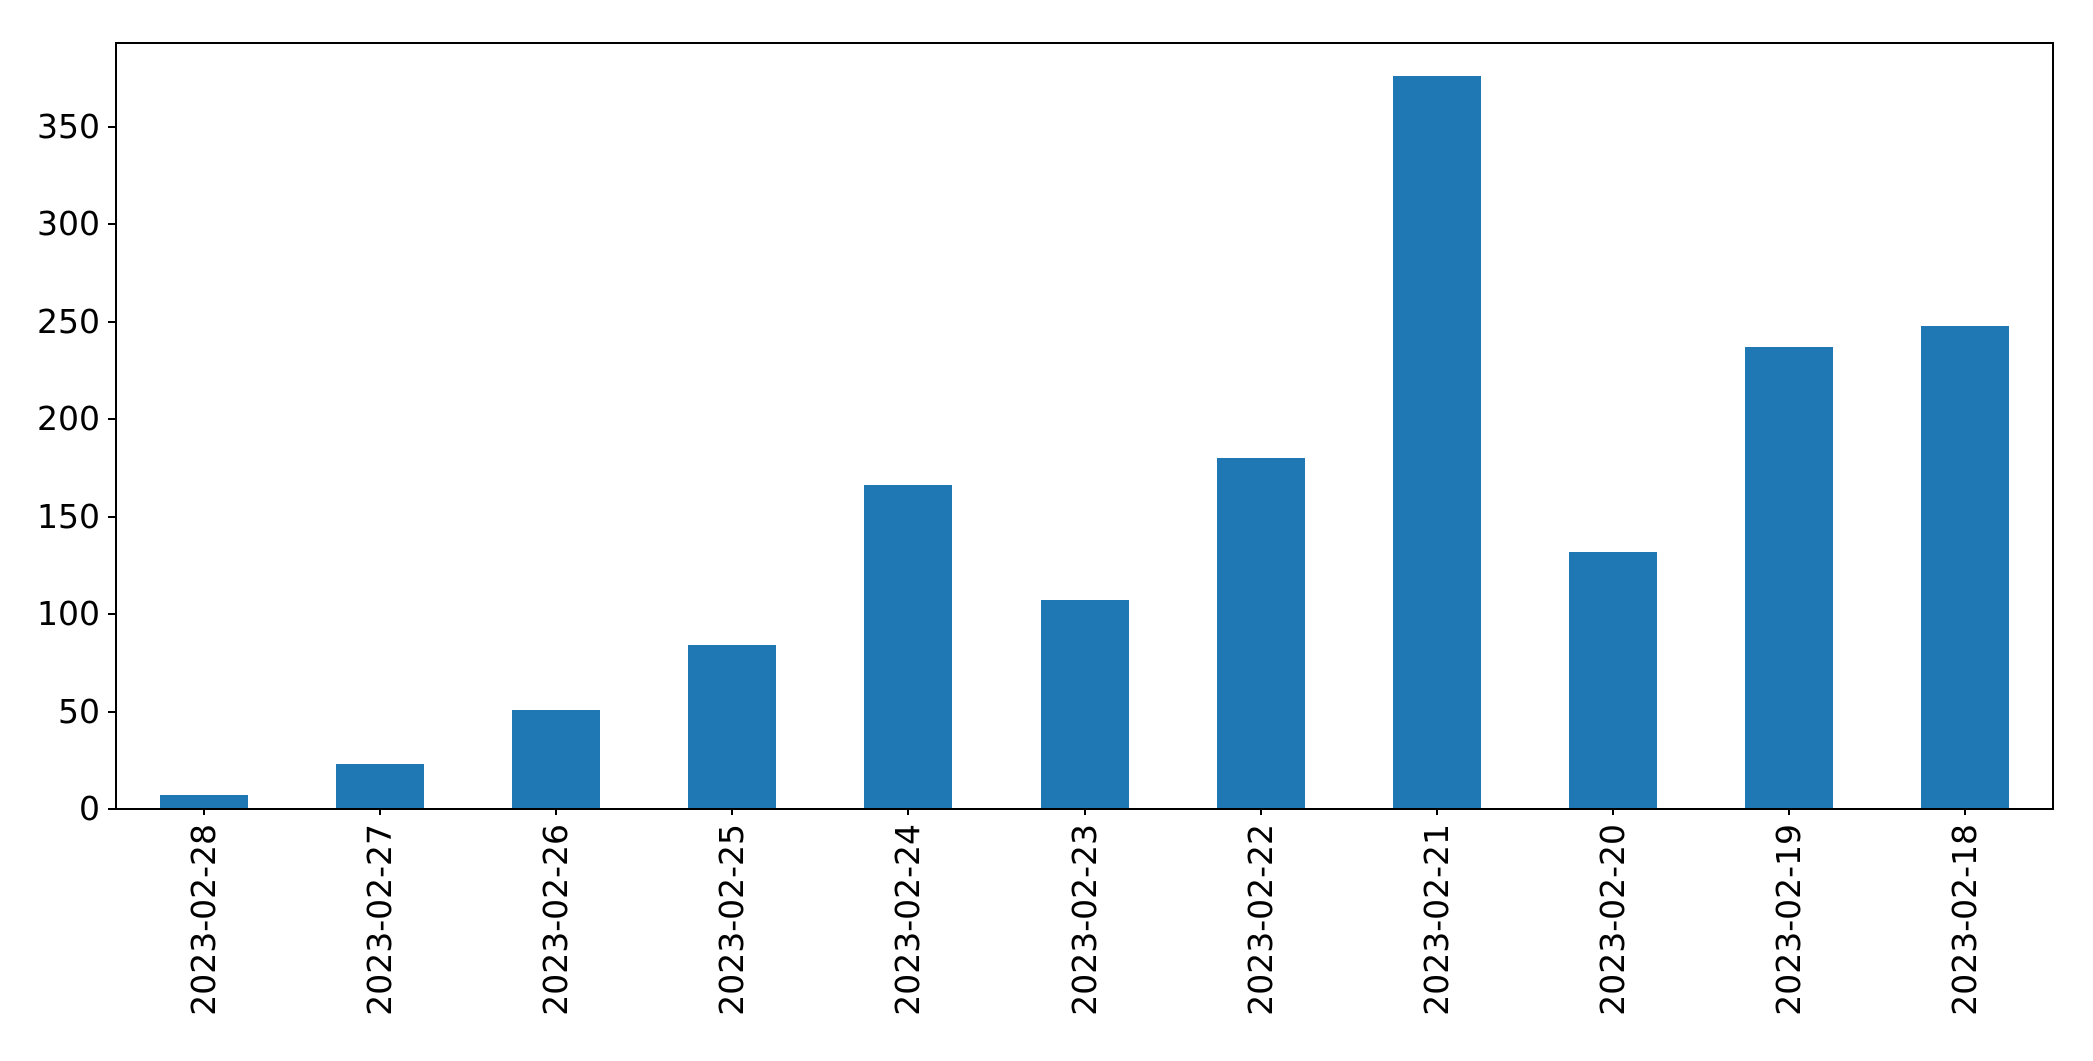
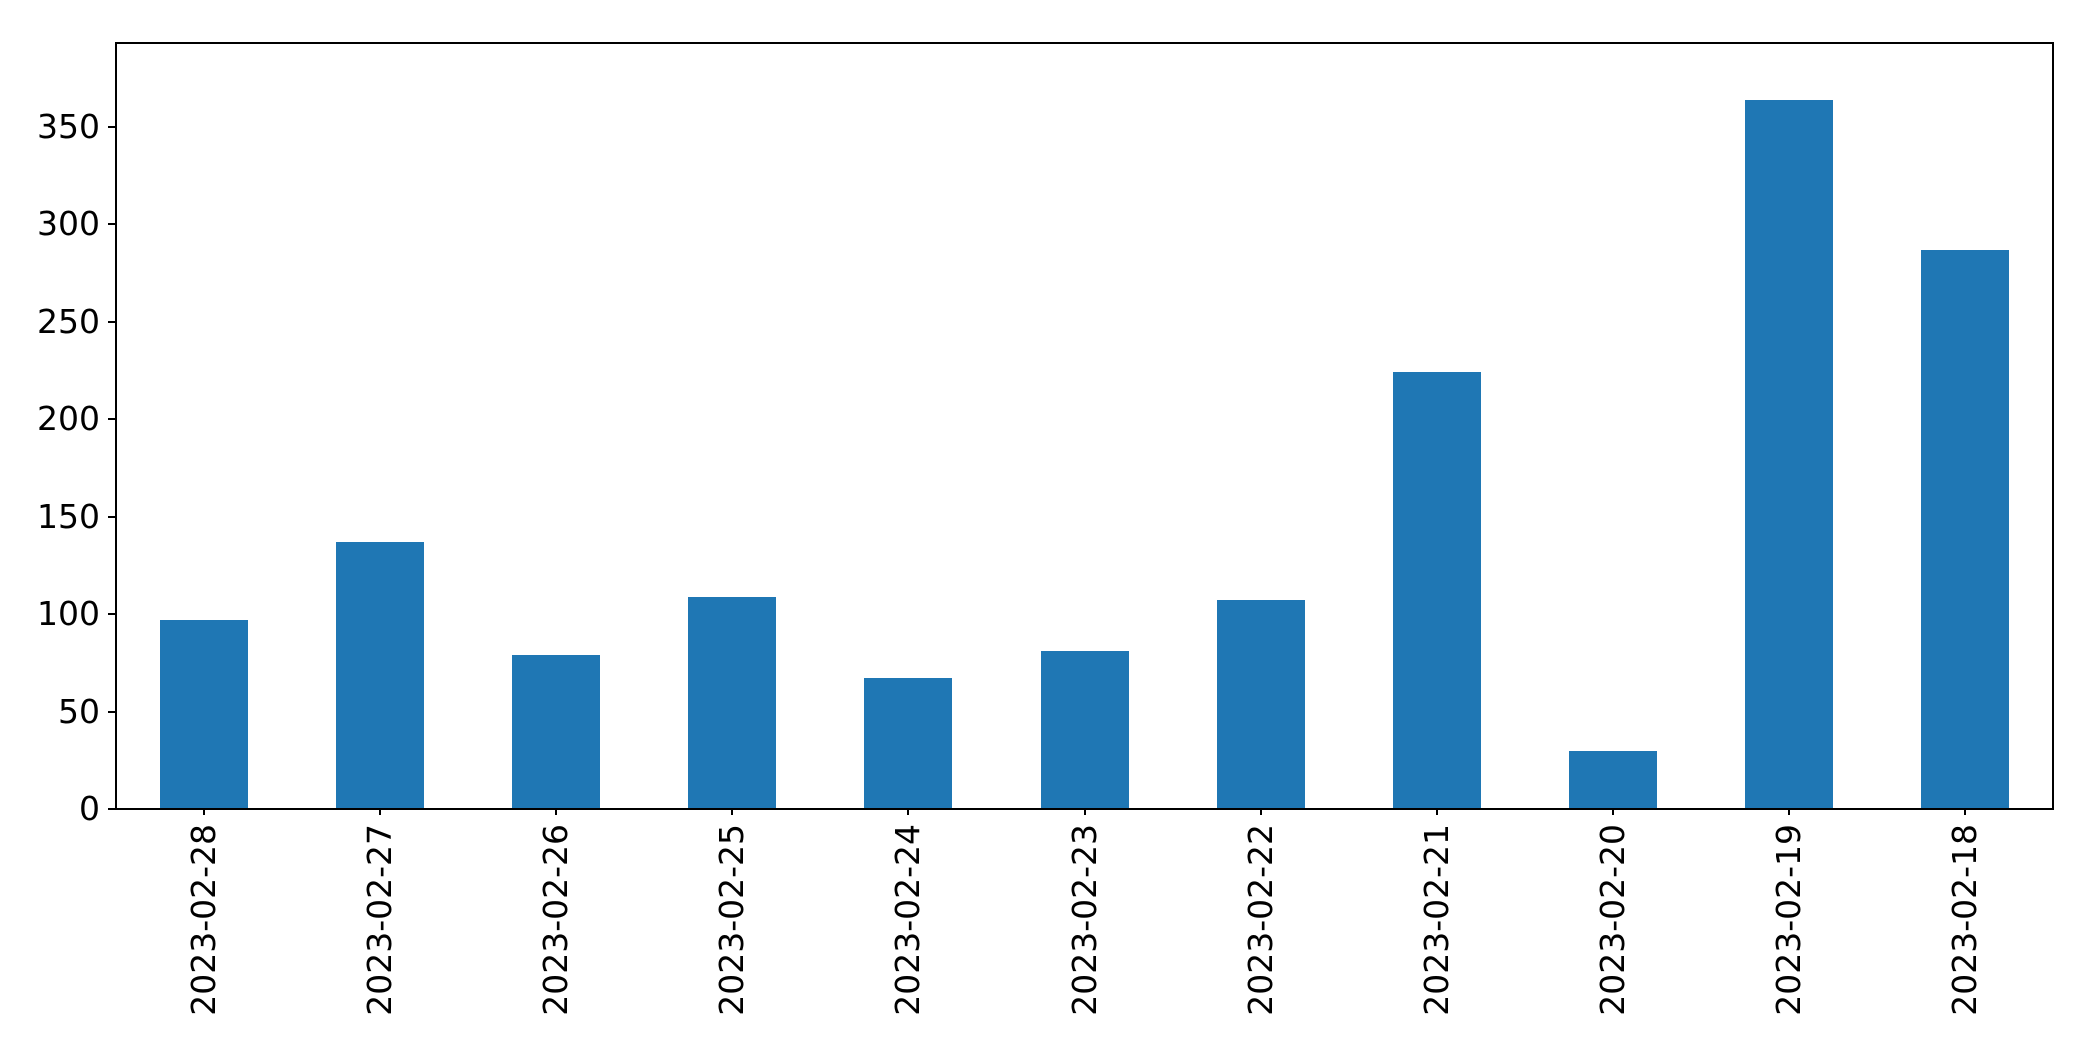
2023-02-28: 7 -> 97
2023-02-27: 23 -> 137
2023-02-26: 51 -> 79
2023-02-25: 84 -> 109
2023-02-24: 166 -> 67
2023-02-23: 107 -> 81
2023-02-22: 180 -> 107
2023-02-21: 376 -> 224
2023-02-20: 132 -> 30
2023-02-19: 237 -> 364
2023-02-18: 248 -> 287
